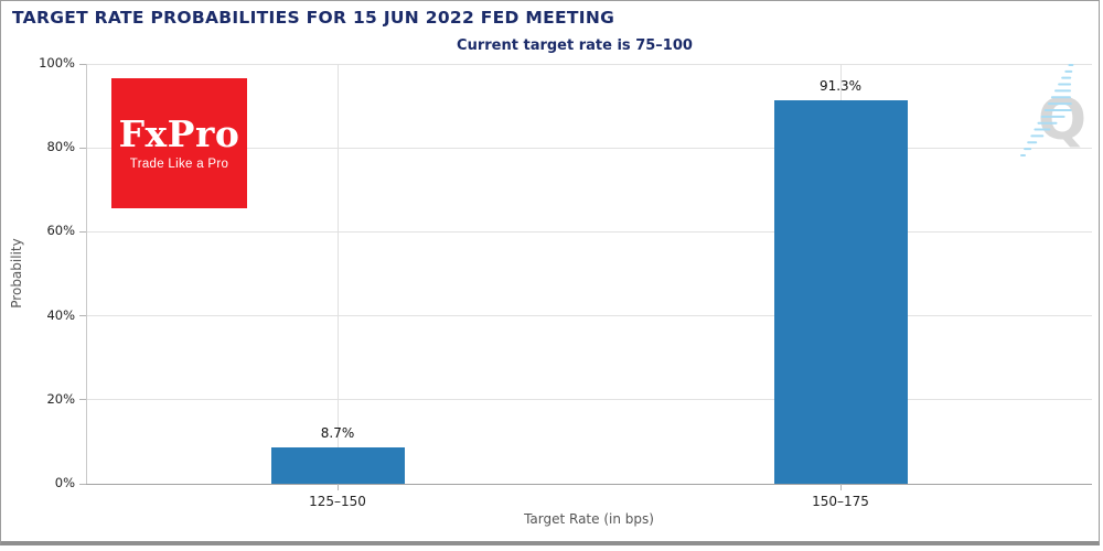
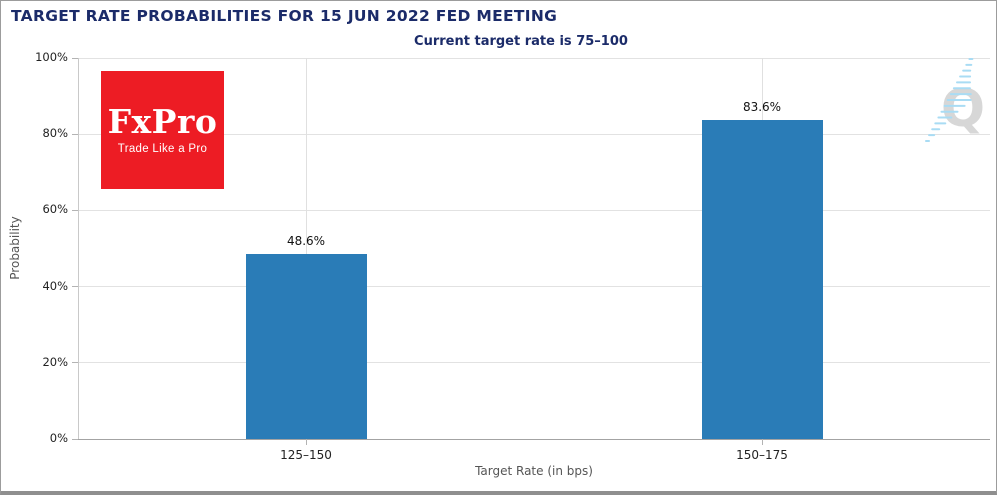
125–150: 8.7% -> 48.6%
150–175: 91.3% -> 83.6%
